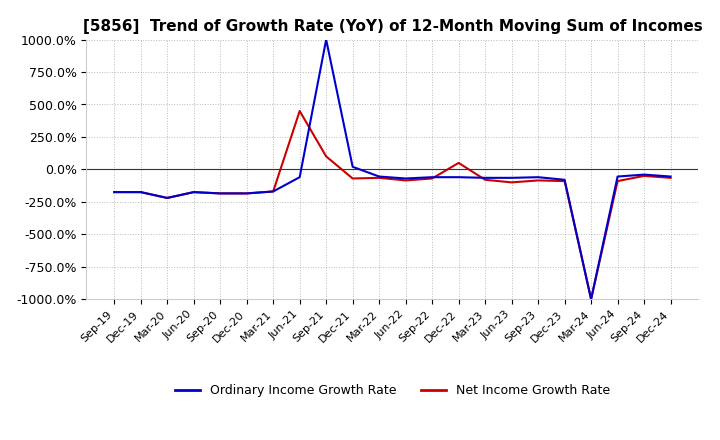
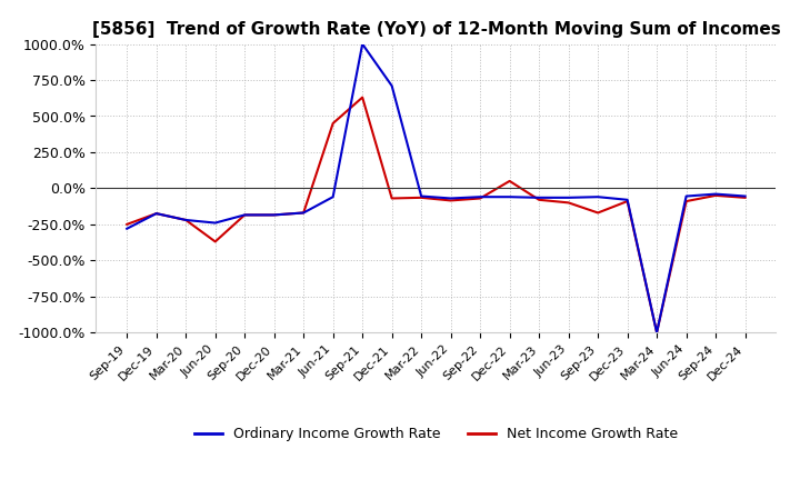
Ordinary Income Growth Rate/Sep-19: -180% -> -280%
Net Income Growth Rate/Sep-19: -180% -> -250%
Ordinary Income Growth Rate/Jun-20: -180% -> -240%
Net Income Growth Rate/Jun-20: -180% -> -370%
Net Income Growth Rate/Sep-21: 100% -> 630%
Ordinary Income Growth Rate/Dec-21: 20% -> 710%
Net Income Growth Rate/Sep-23: -80% -> -170%
